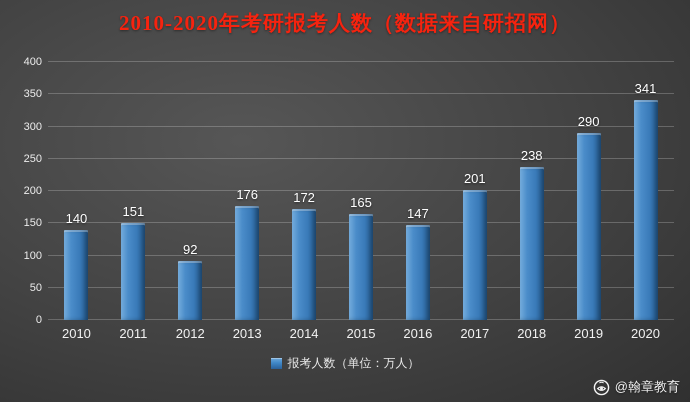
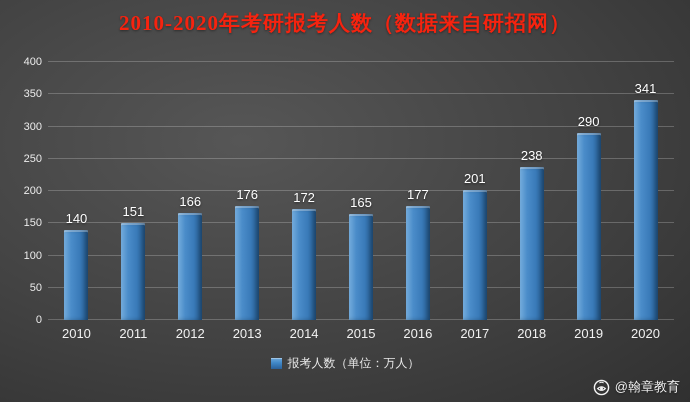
2012: 92 -> 166
2016: 147 -> 177
